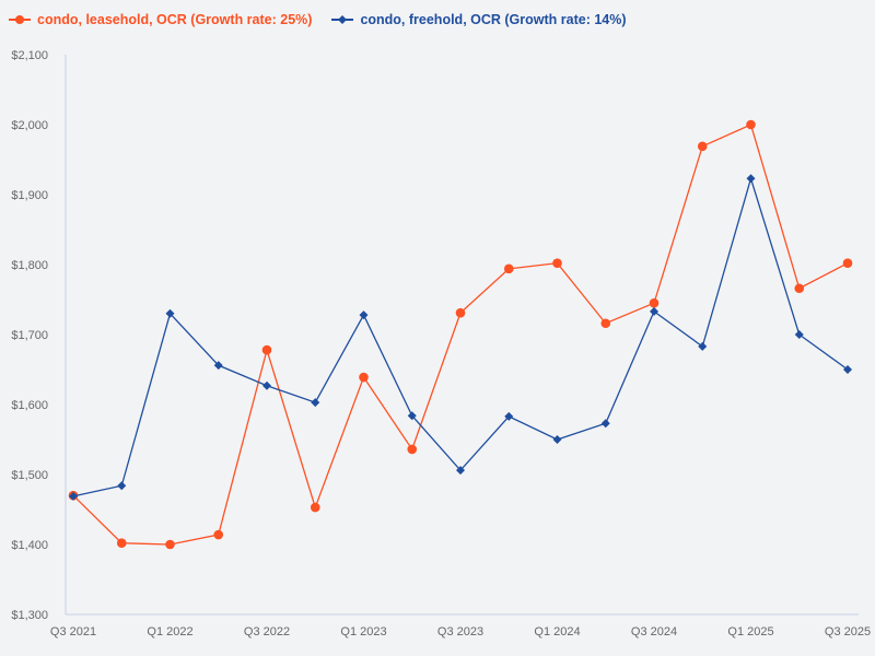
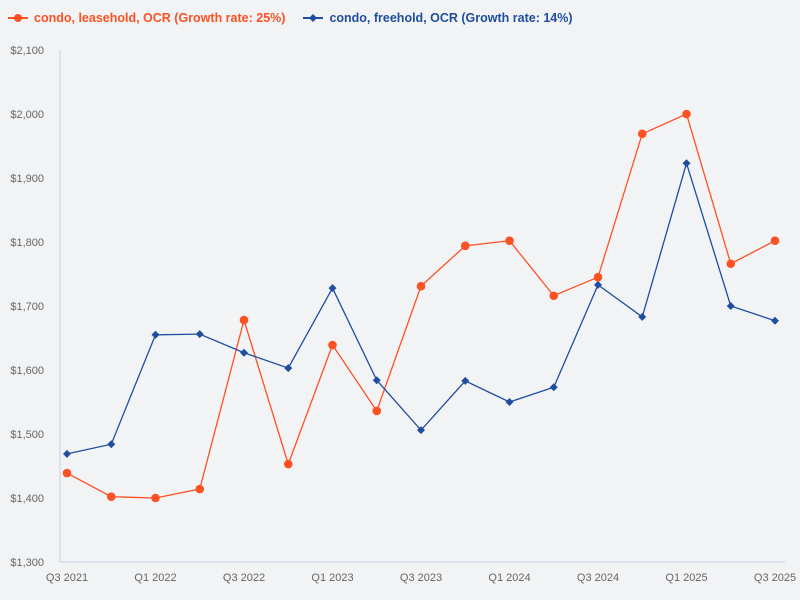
condo, leasehold, OCR (Growth rate: 25%)/Q3 2021: $1470 -> $1440
condo, freehold, OCR (Growth rate: 14%)/Q1 2022: $1730 -> $1660
condo, freehold, OCR (Growth rate: 14%)/Q3 2025: $1650 -> $1680
